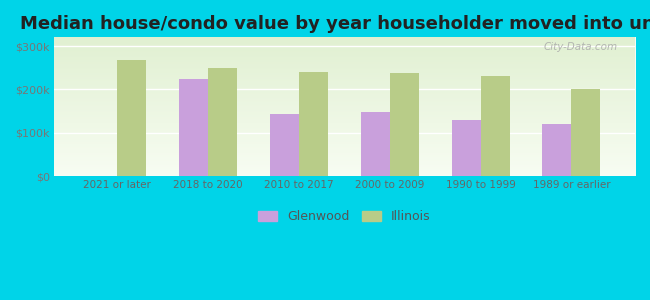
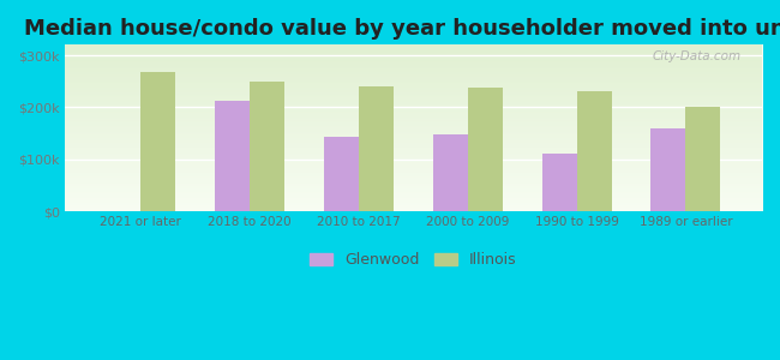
Glenwood/2018 to 2020: $225k -> $212k
Glenwood/1990 to 1999: $130k -> $110k
Glenwood/1989 or earlier: $120k -> $160k
